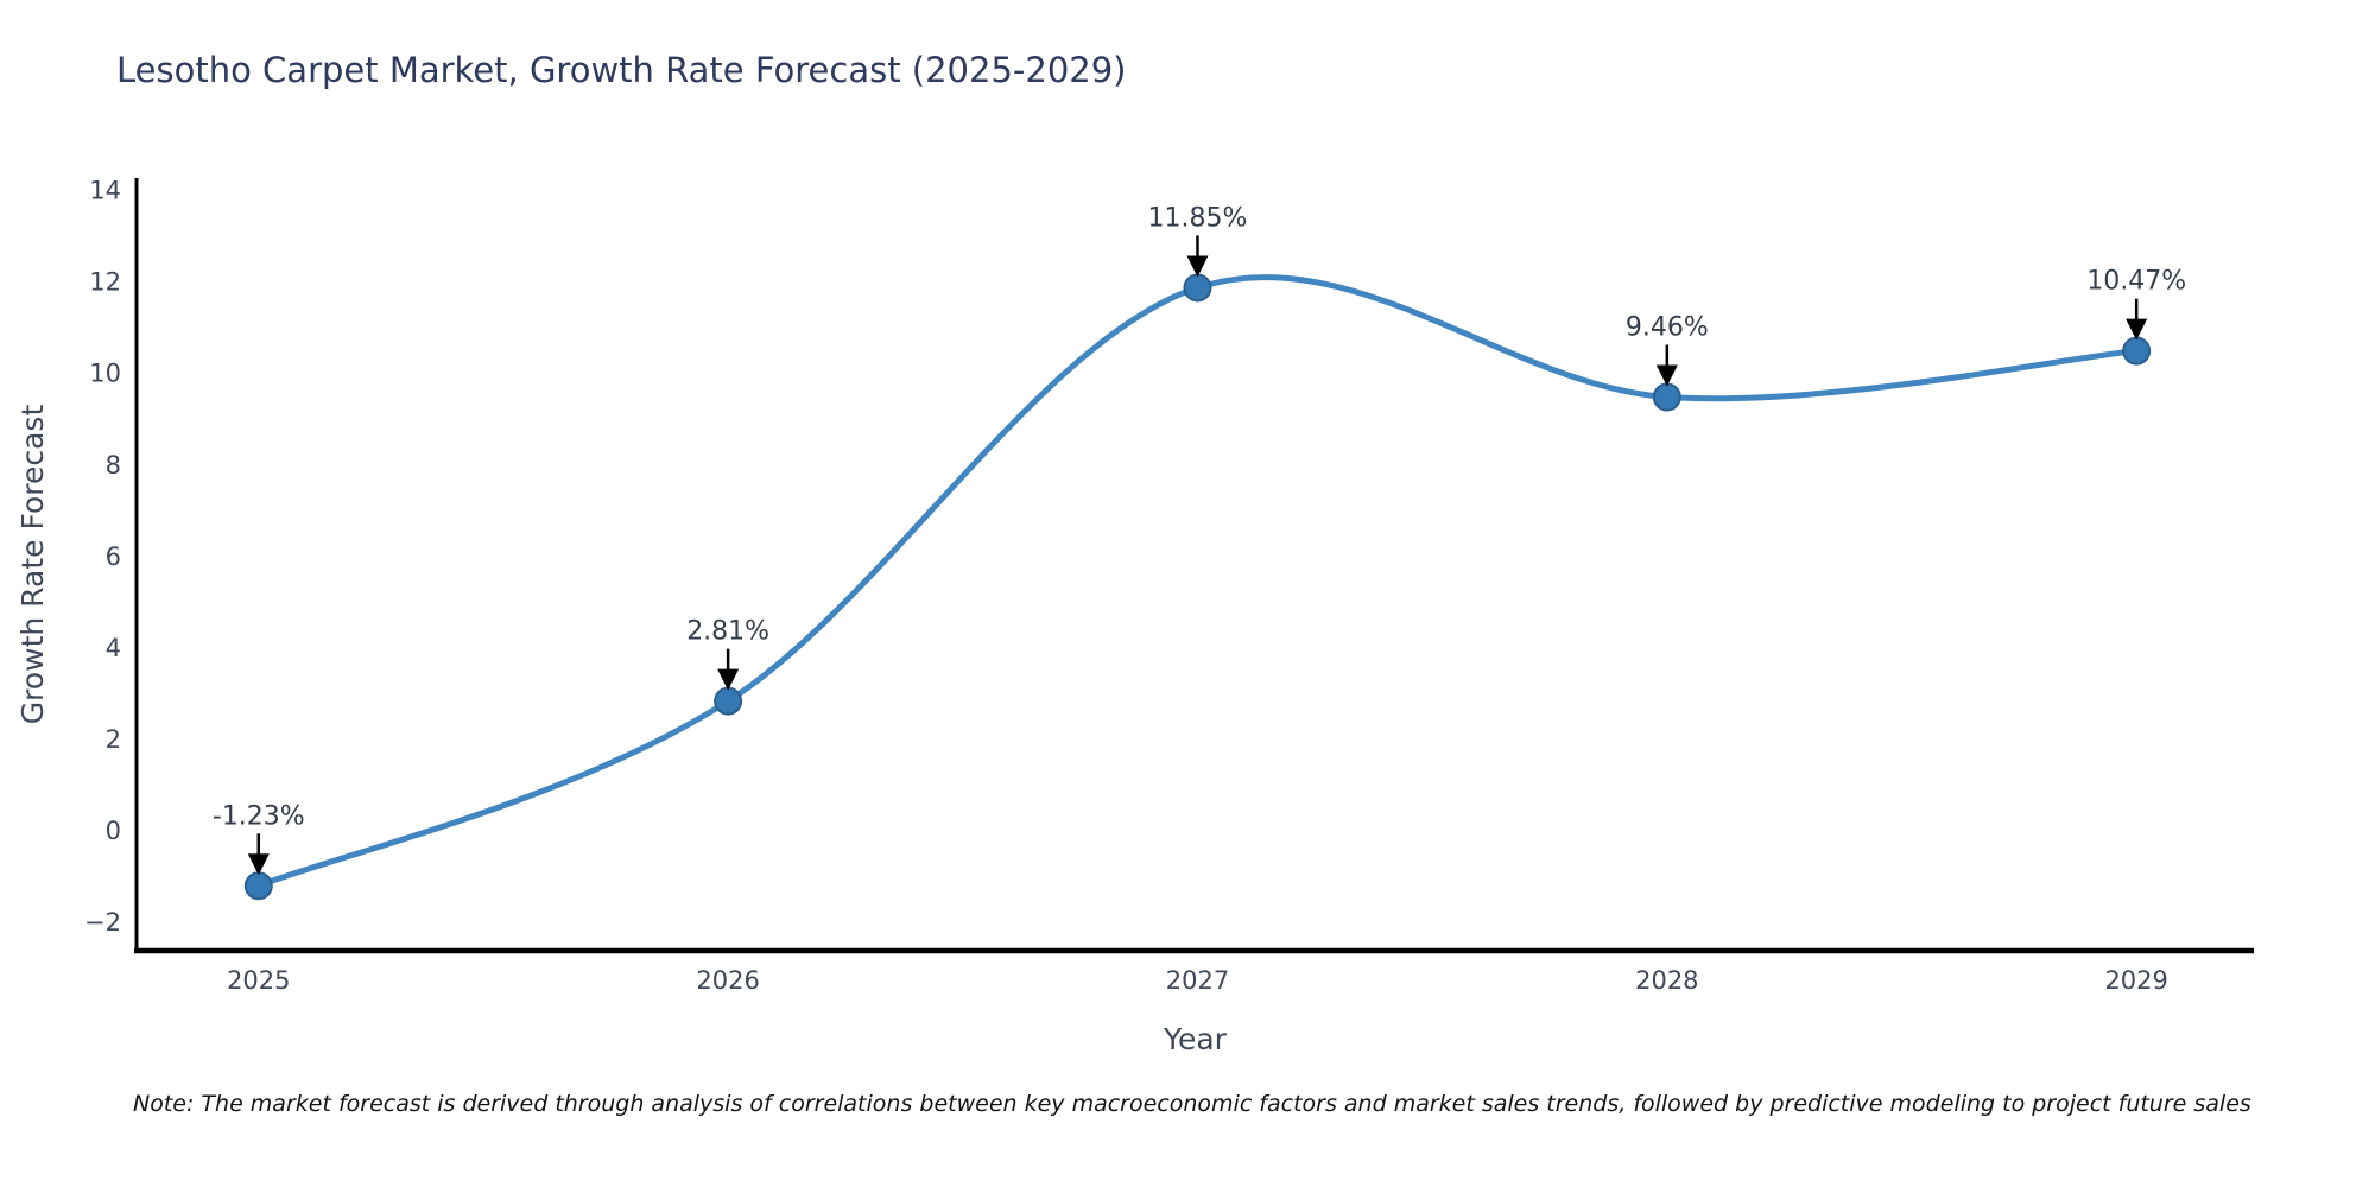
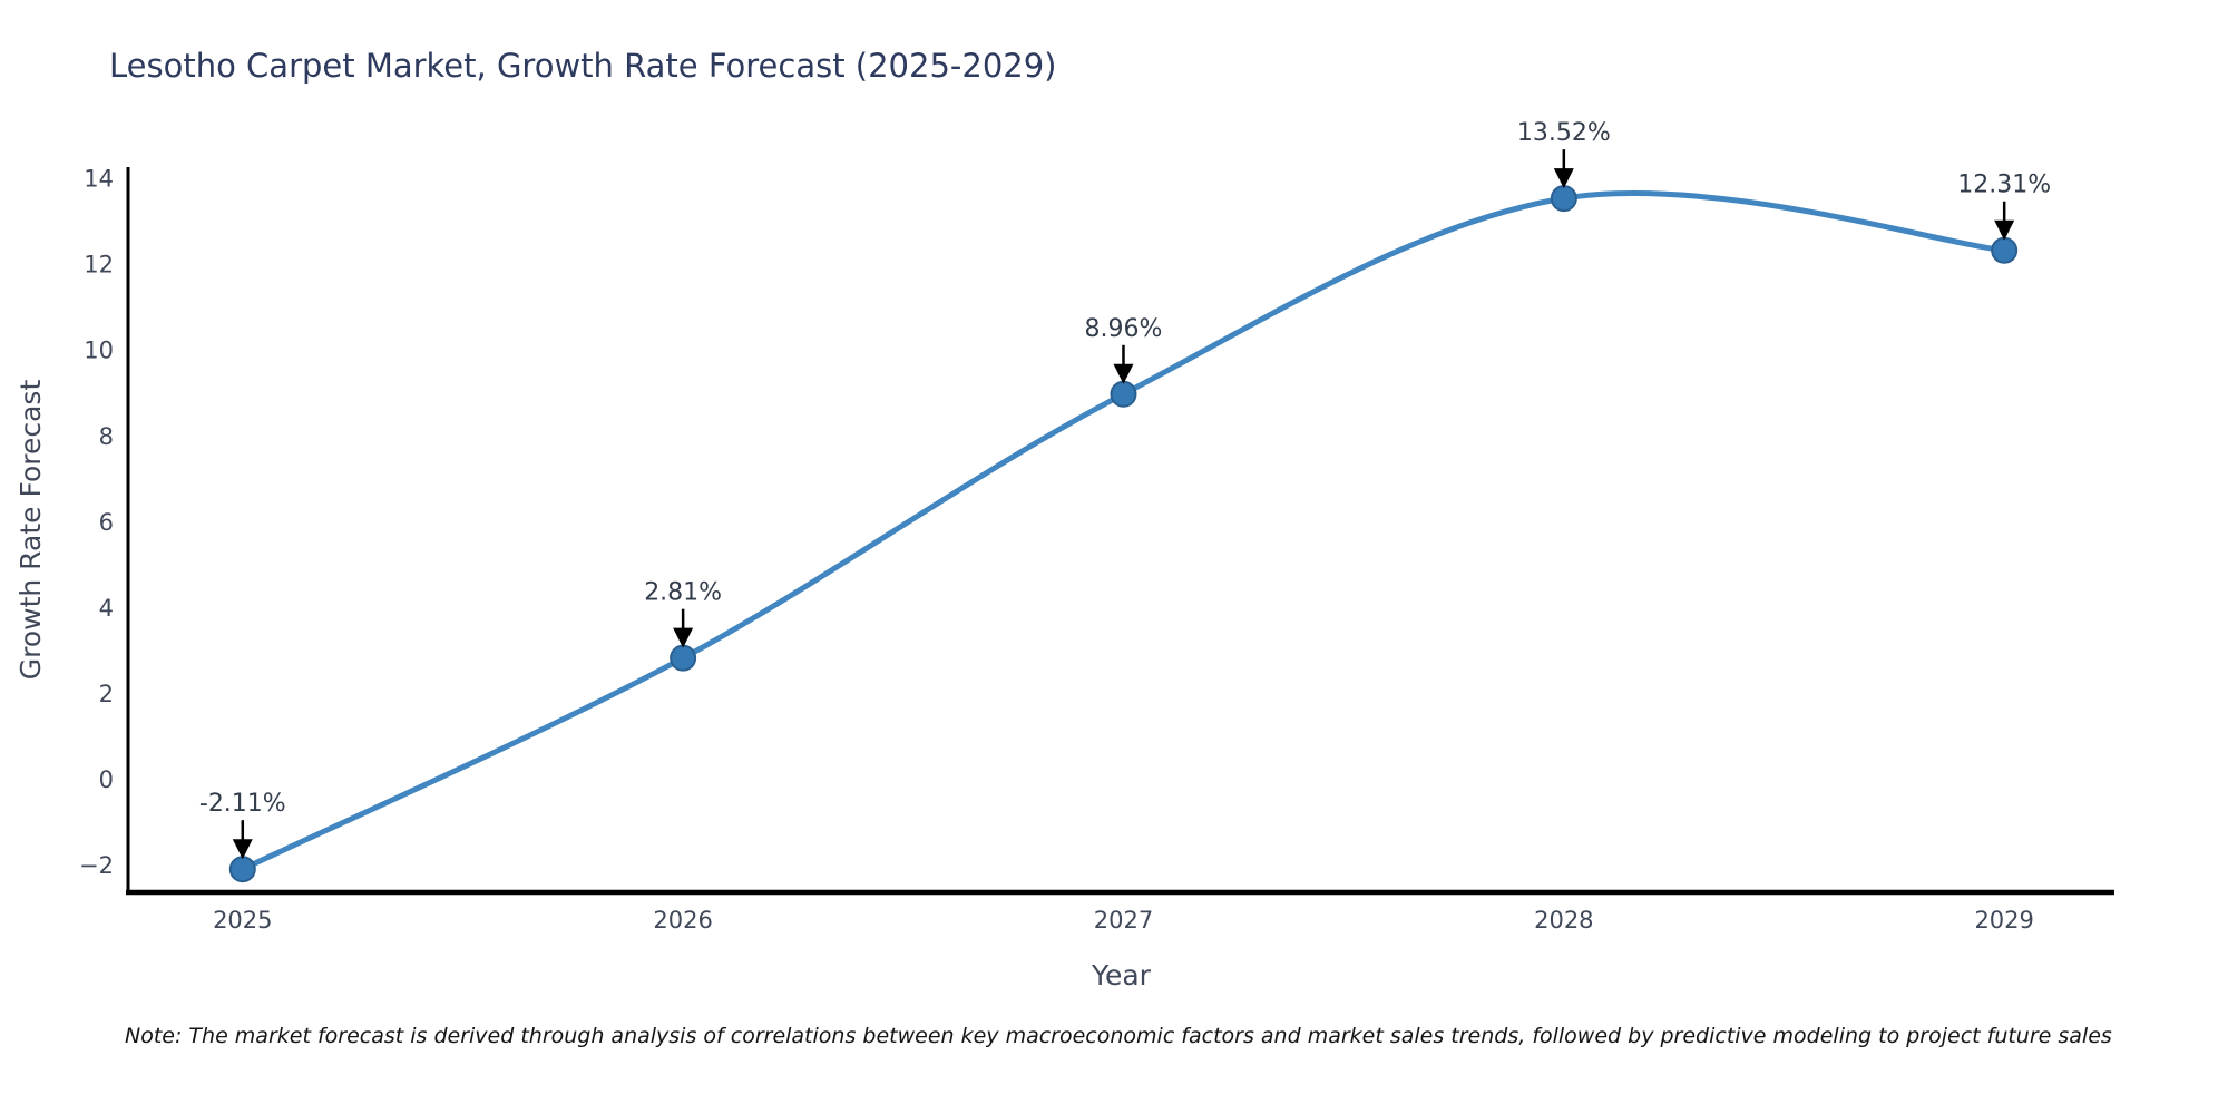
2025: -1.23% -> -2.11%
2027: 11.85% -> 8.96%
2028: 9.46% -> 13.52%
2029: 10.47% -> 12.31%
